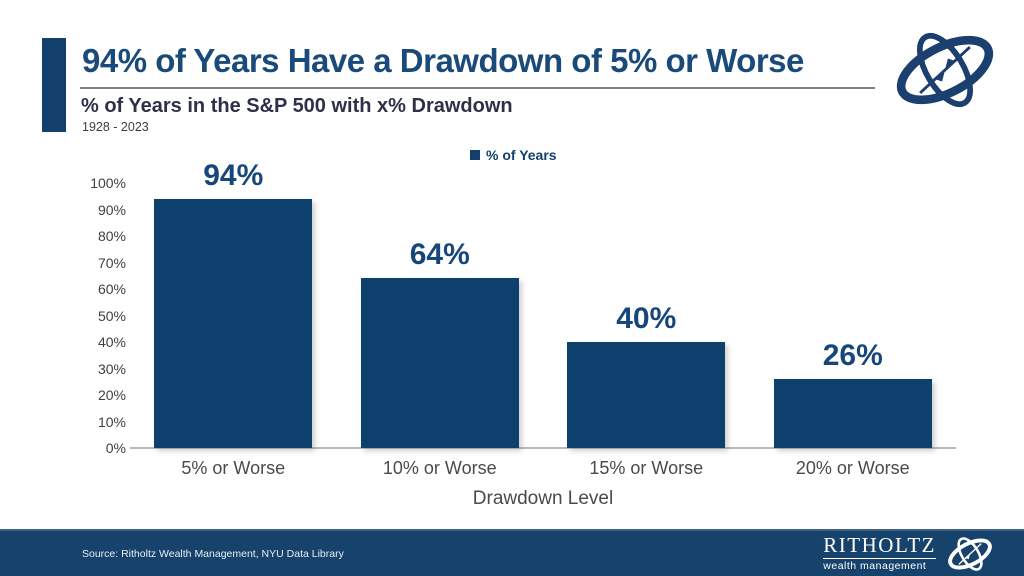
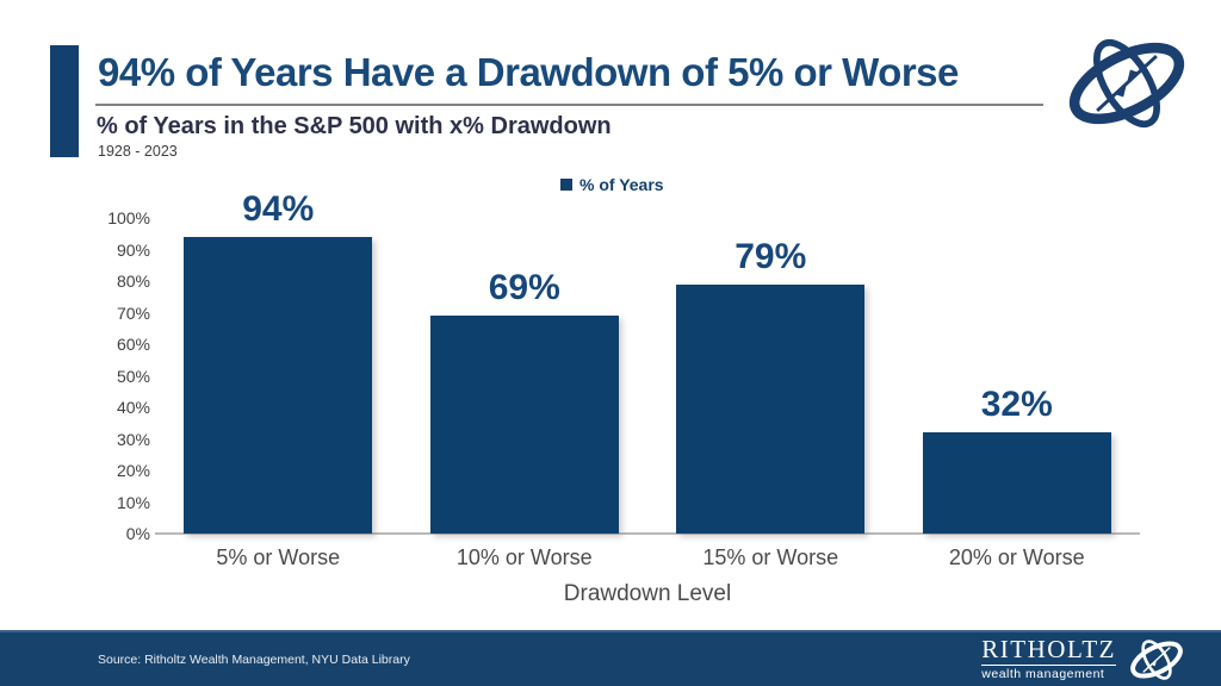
10% or Worse: 64% -> 69%
15% or Worse: 40% -> 79%
20% or Worse: 26% -> 32%
